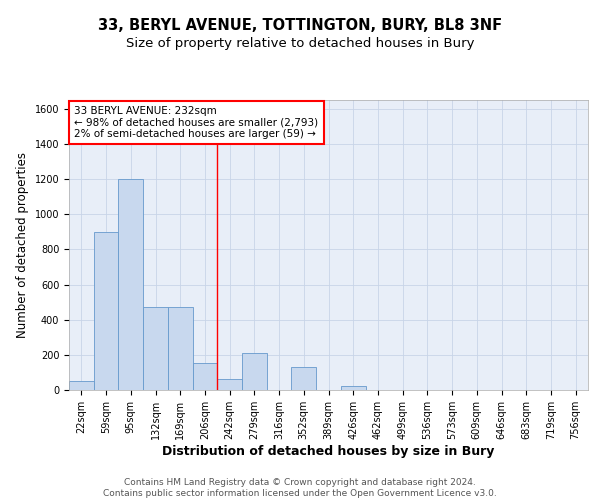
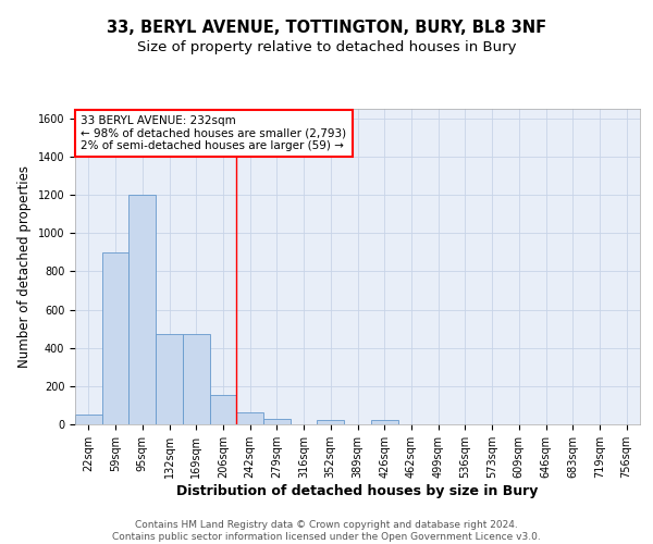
279sqm: 210 -> 30
352sqm: 130 -> 20
